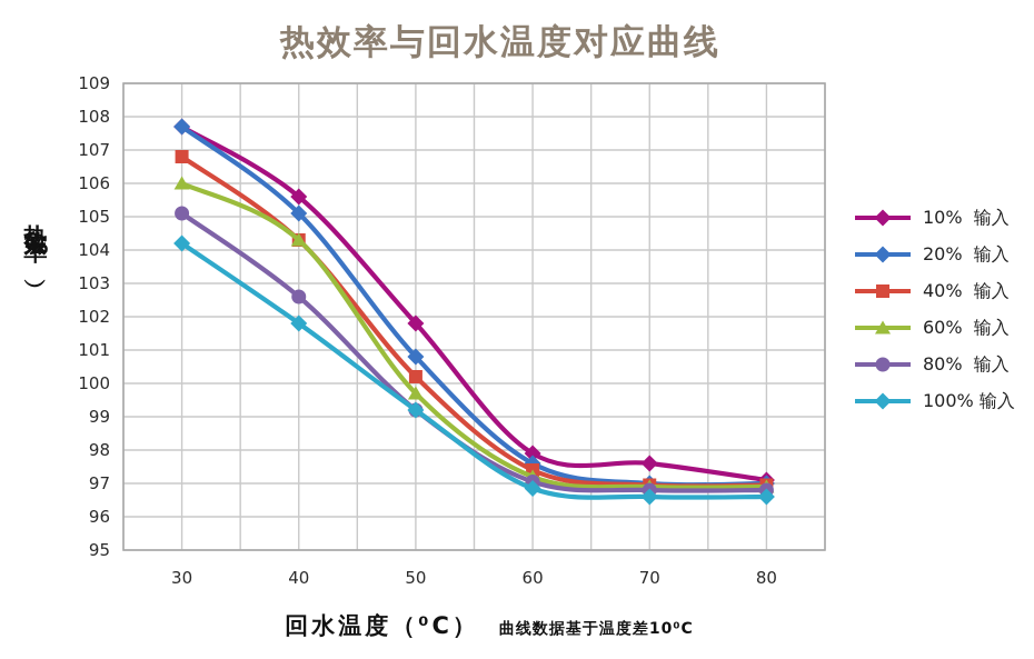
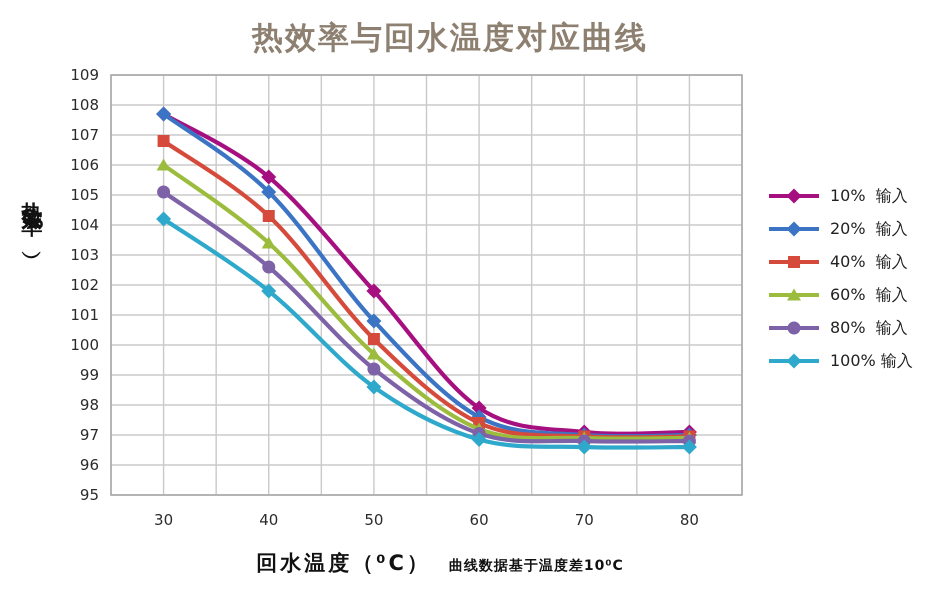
60% 输入/40: 104.3 -> 103.4
100% 输入/50: 99.2 -> 98.6
10% 输入/70: 97.6 -> 97.1
